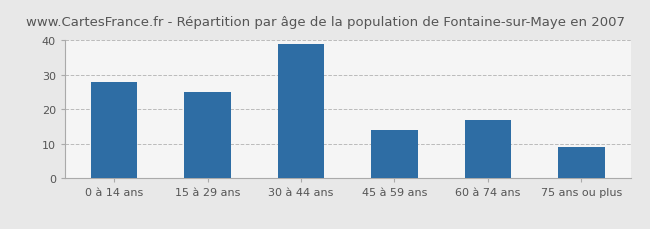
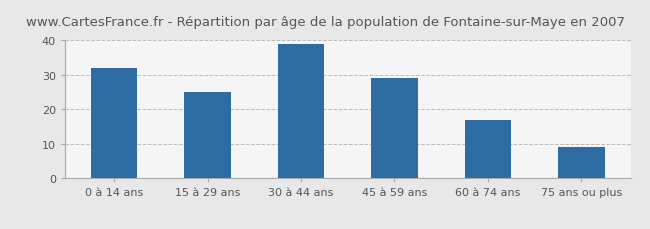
0 à 14 ans: 28 -> 32
45 à 59 ans: 14 -> 29
